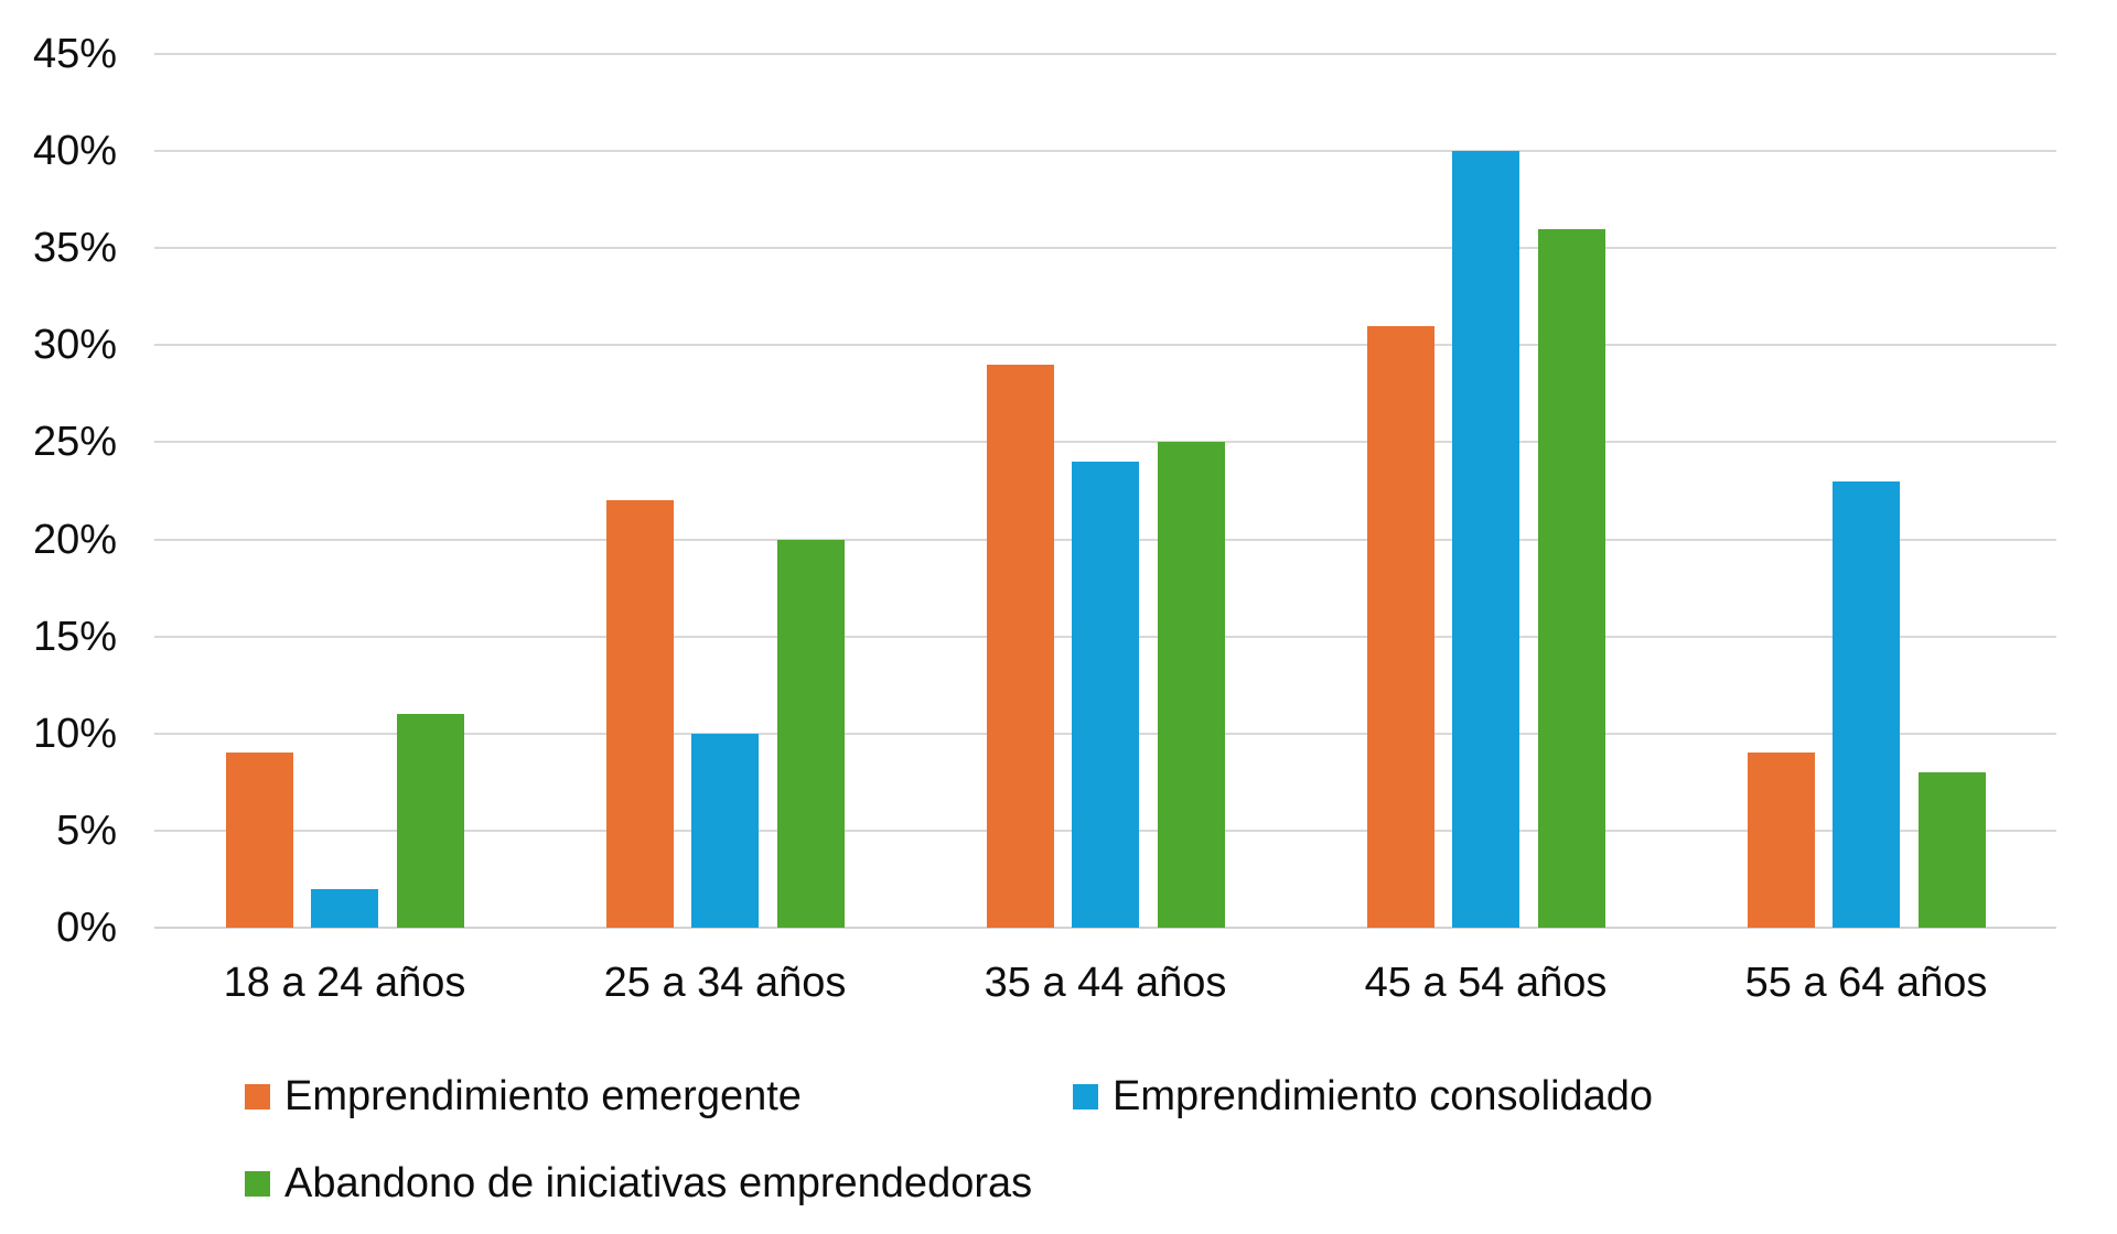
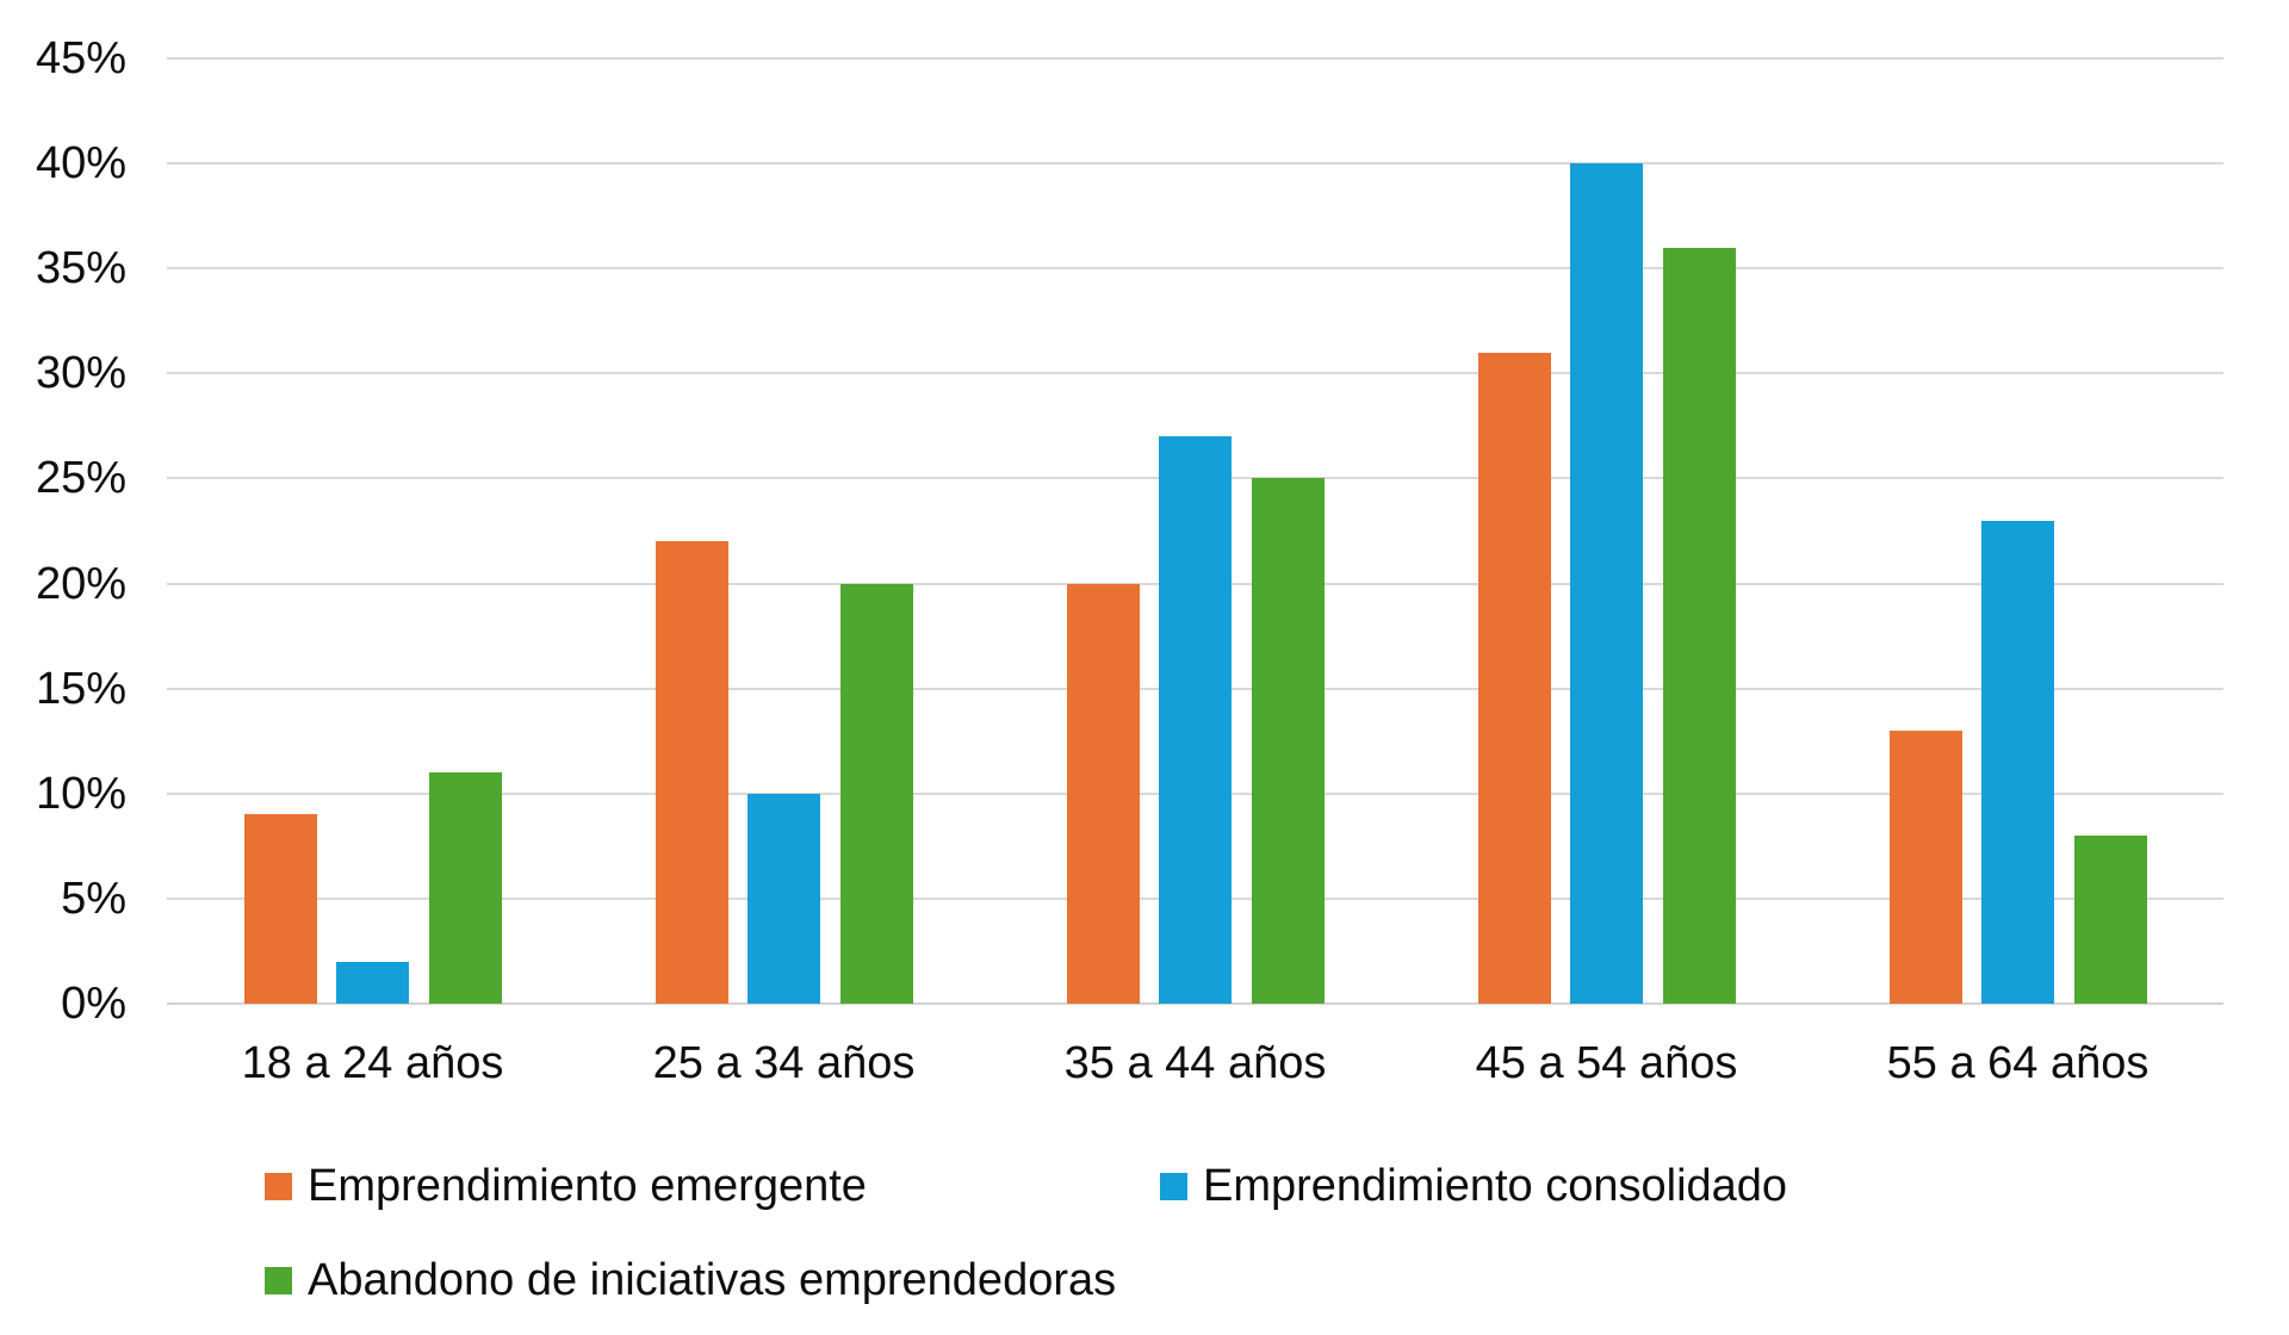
Emprendimiento emergente/35 a 44 años: 29% -> 20%
Emprendimiento consolidado/35 a 44 años: 24% -> 27%
Emprendimiento emergente/55 a 64 años: 9% -> 13%
